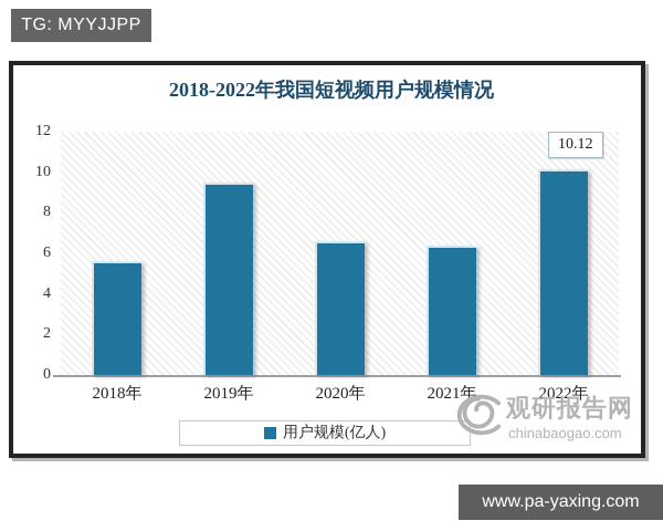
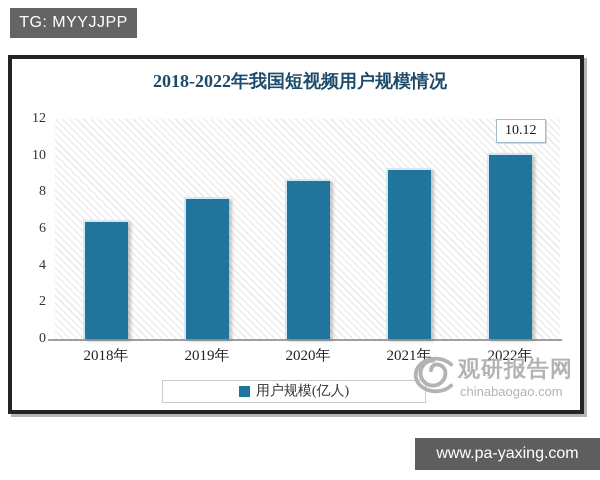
2018年: 5.6 -> 6.5
2019年: 9.5 -> 7.7
2020年: 6.6 -> 8.7
2021年: 6.4 -> 9.3
